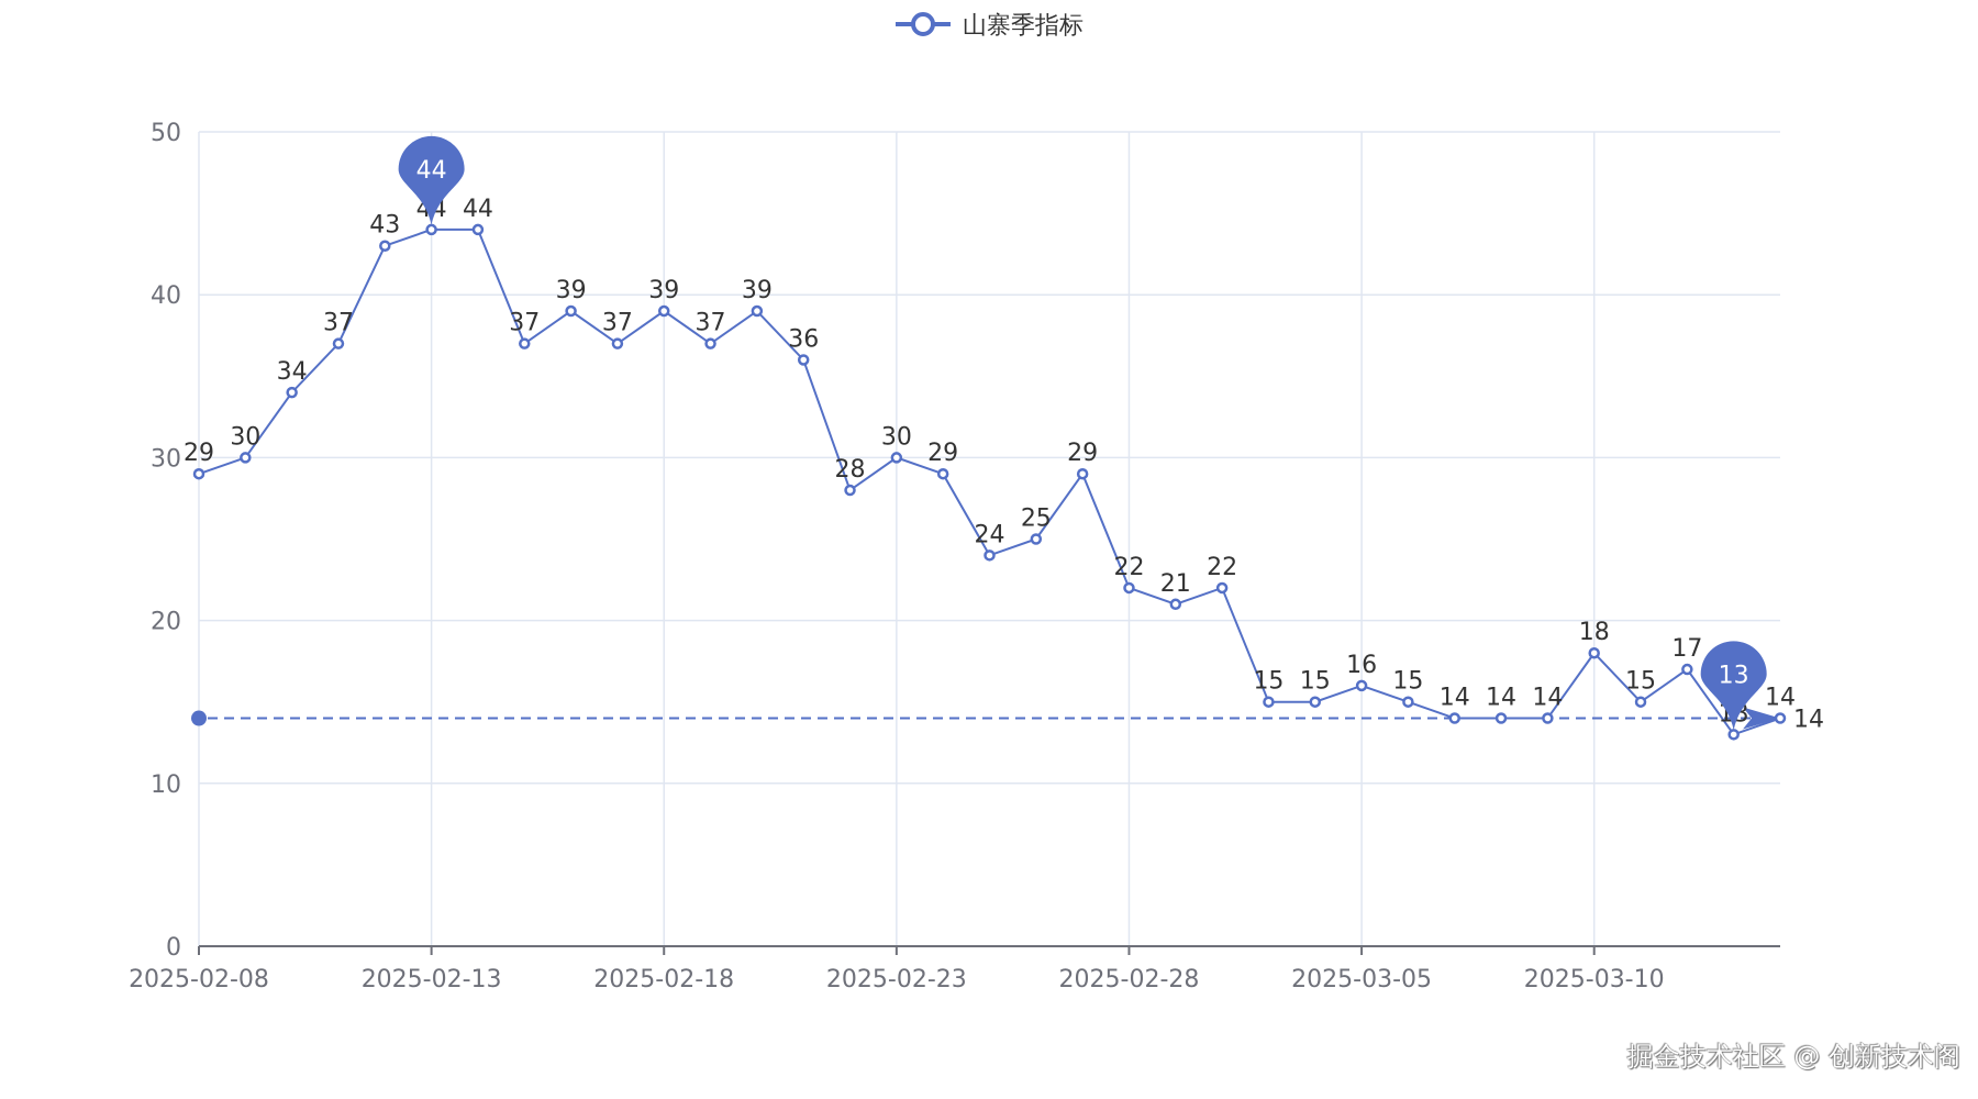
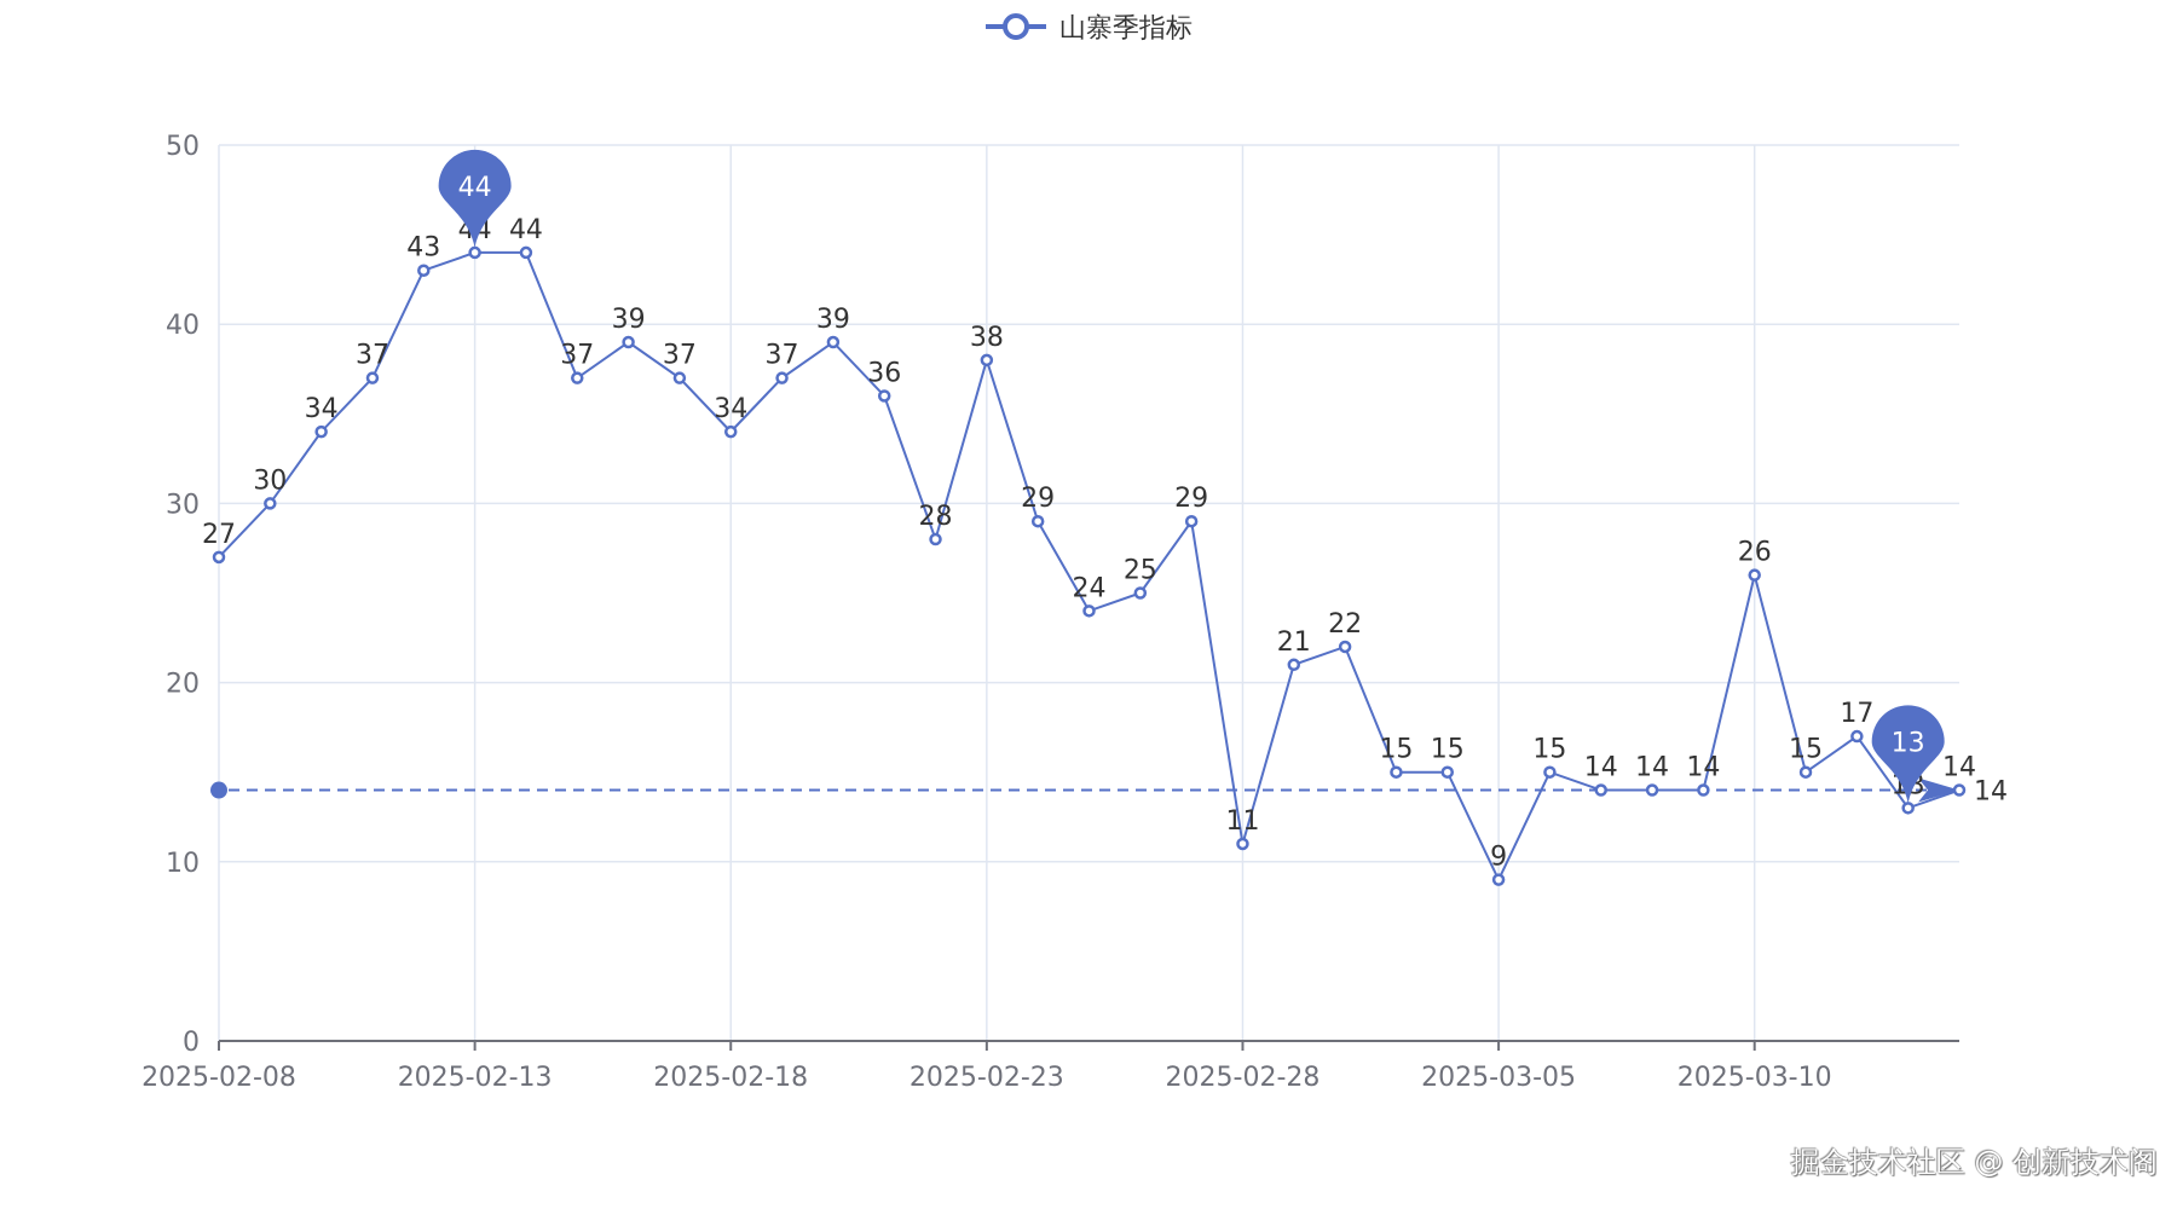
2025-02-08: 29 -> 27
2025-02-18: 39 -> 34
2025-02-23: 30 -> 38
2025-02-28: 22 -> 11
2025-03-05: 16 -> 9
2025-03-10: 18 -> 26
